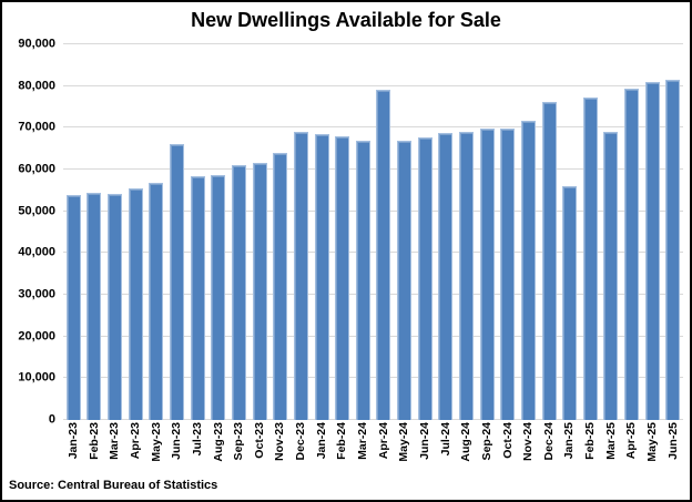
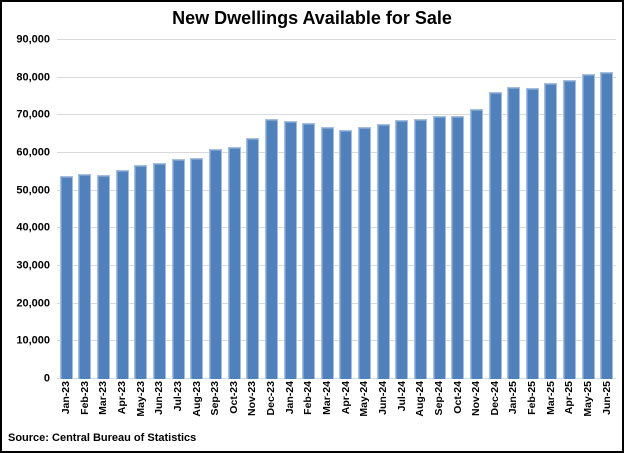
Jun-23: 66000 -> 57000
Apr-24: 79000 -> 66000
Jan-25: 56000 -> 78000
Mar-25: 69000 -> 78000
